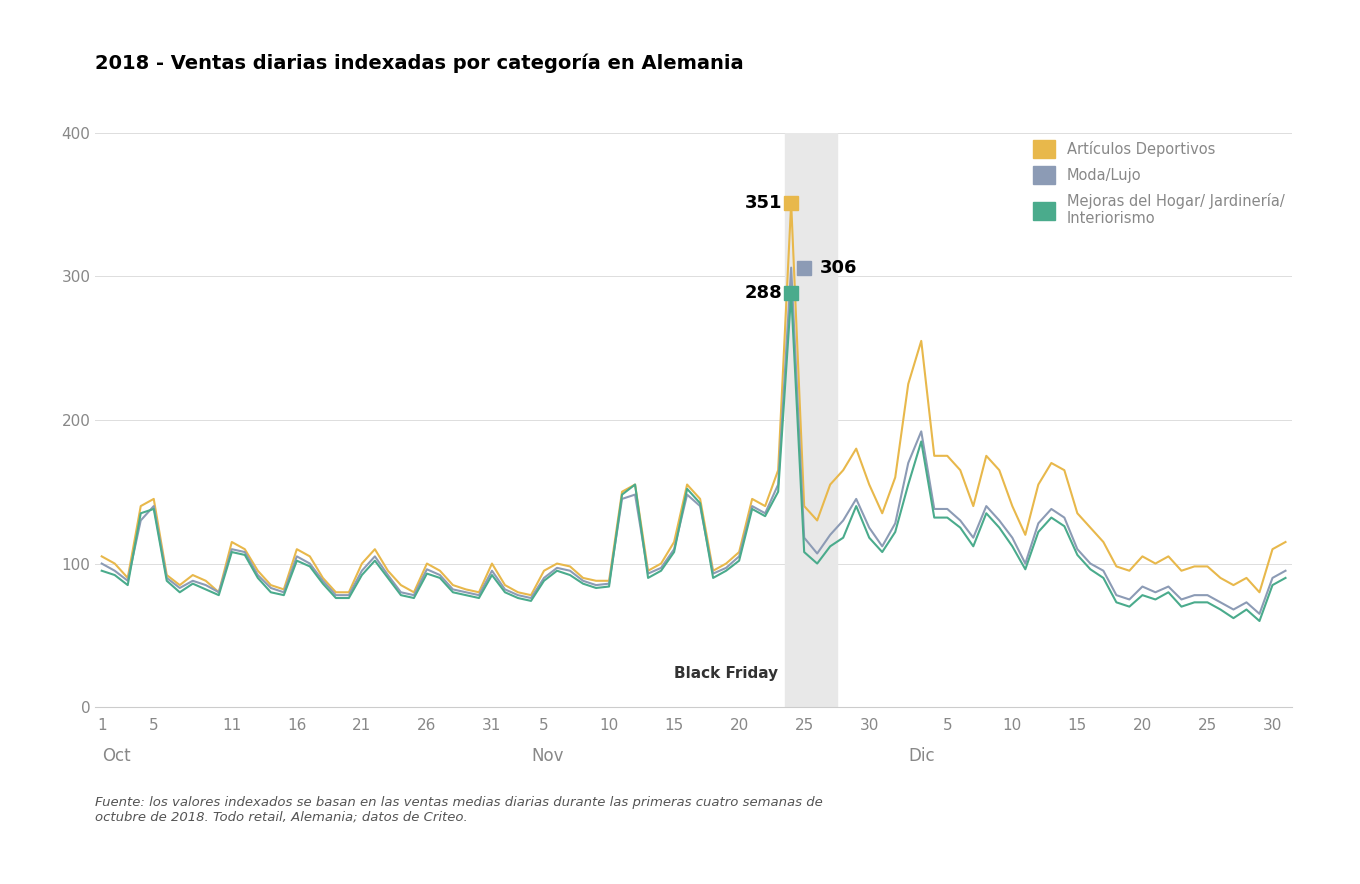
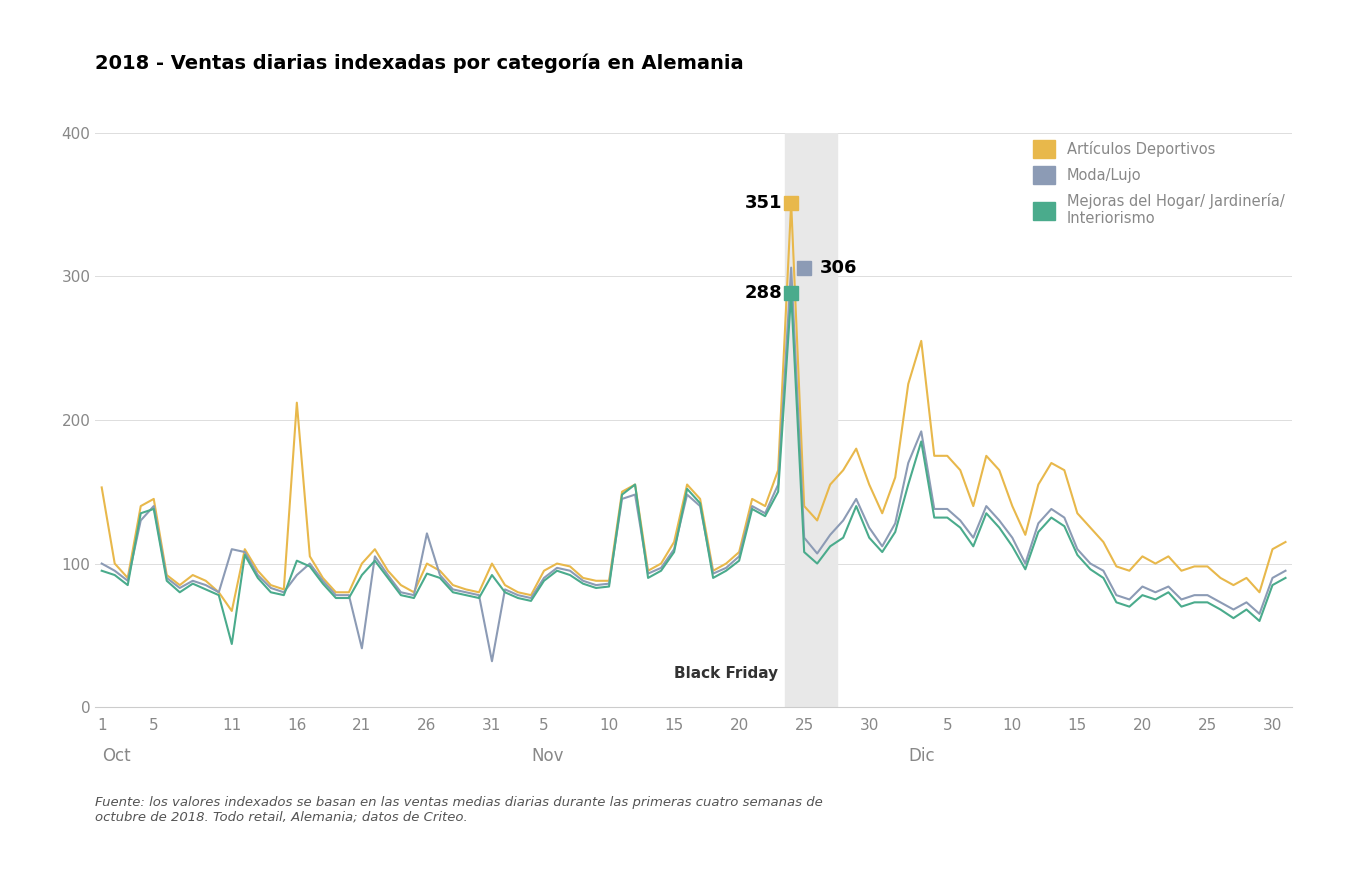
Artículos Deportivos/1: 105 -> 153
Artículos Deportivos/11: 115 -> 67
Mejoras del Hogar/ Jardinería/ Interiorismo/11: 108 -> 44
Artículos Deportivos/16: 110 -> 212
Moda/Lujo/16: 105 -> 92
Moda/Lujo/21: 95 -> 41
Moda/Lujo/26: 96 -> 121
Moda/Lujo/31: 95 -> 32
